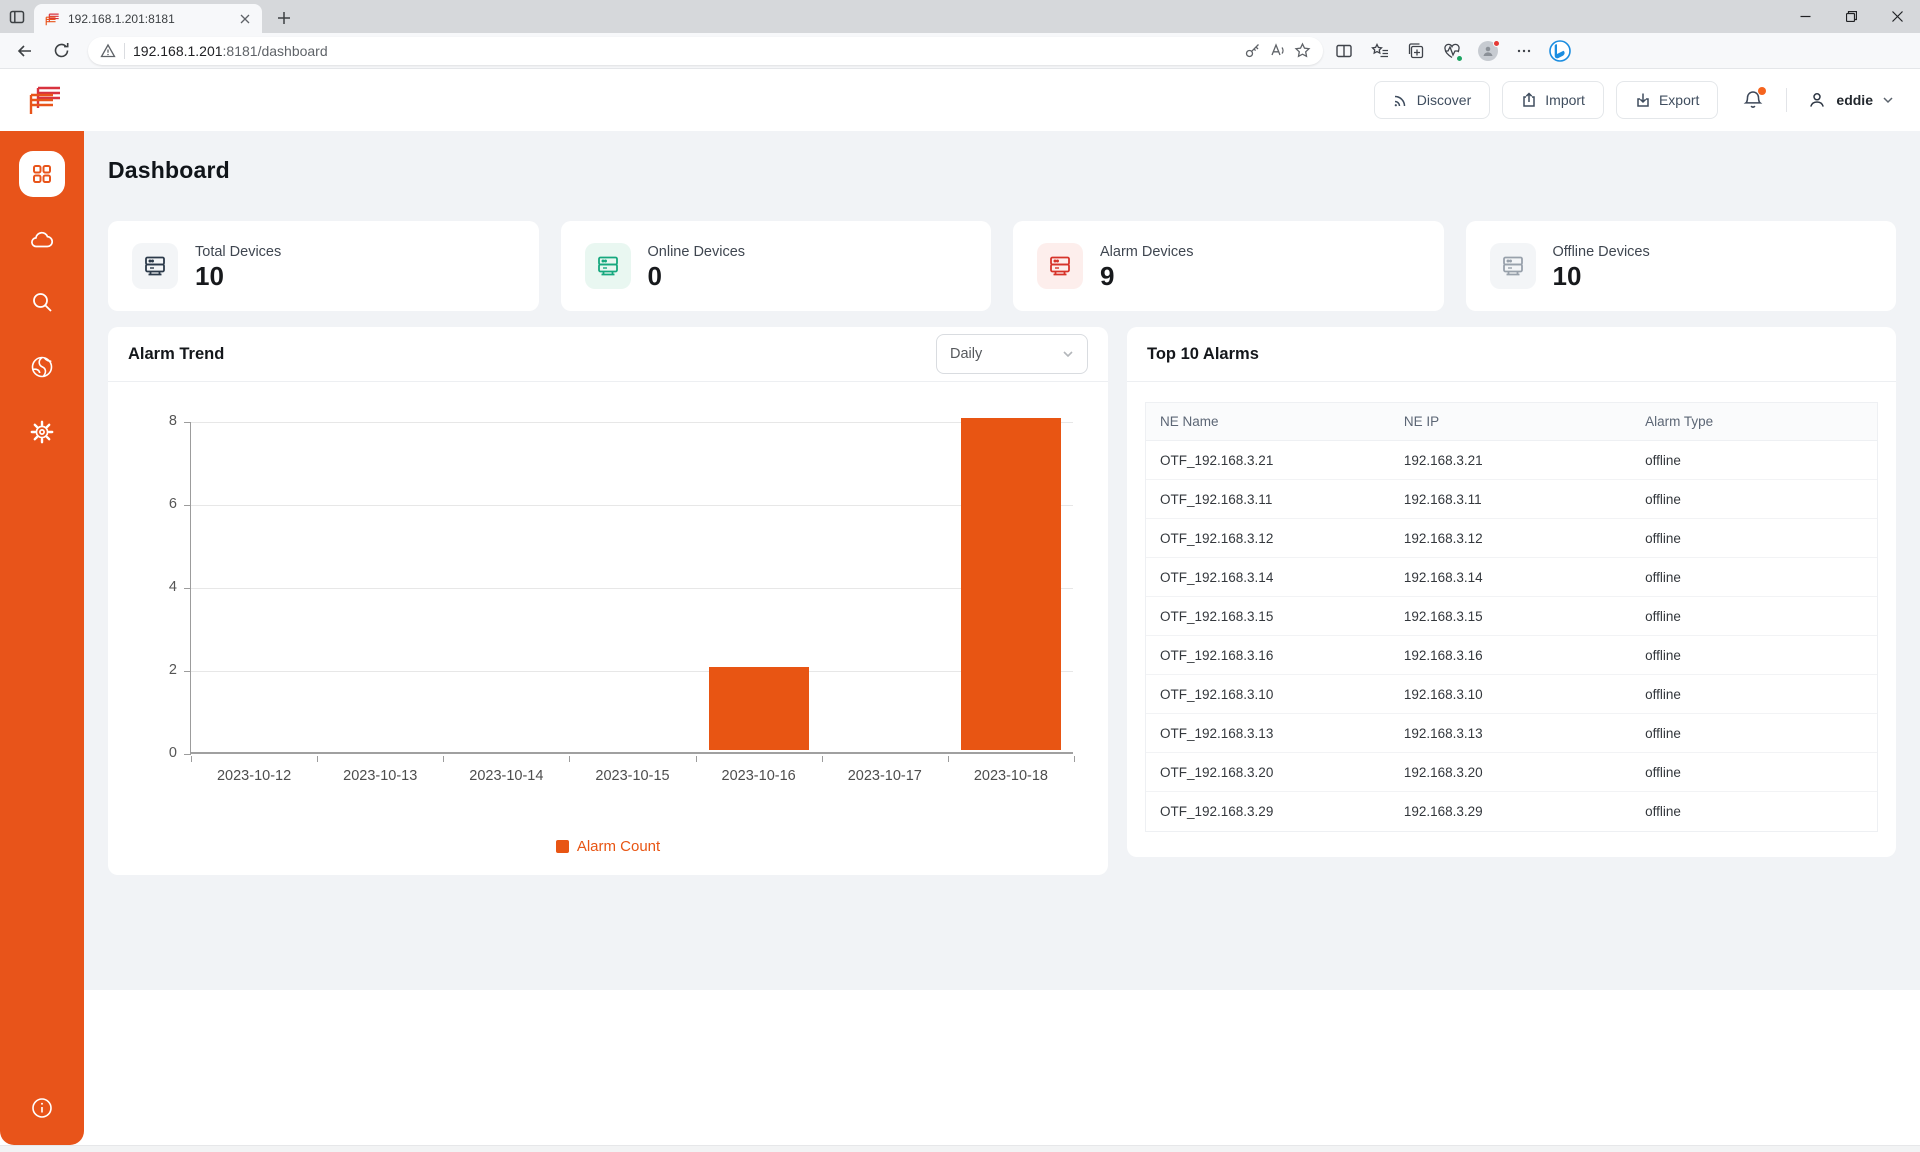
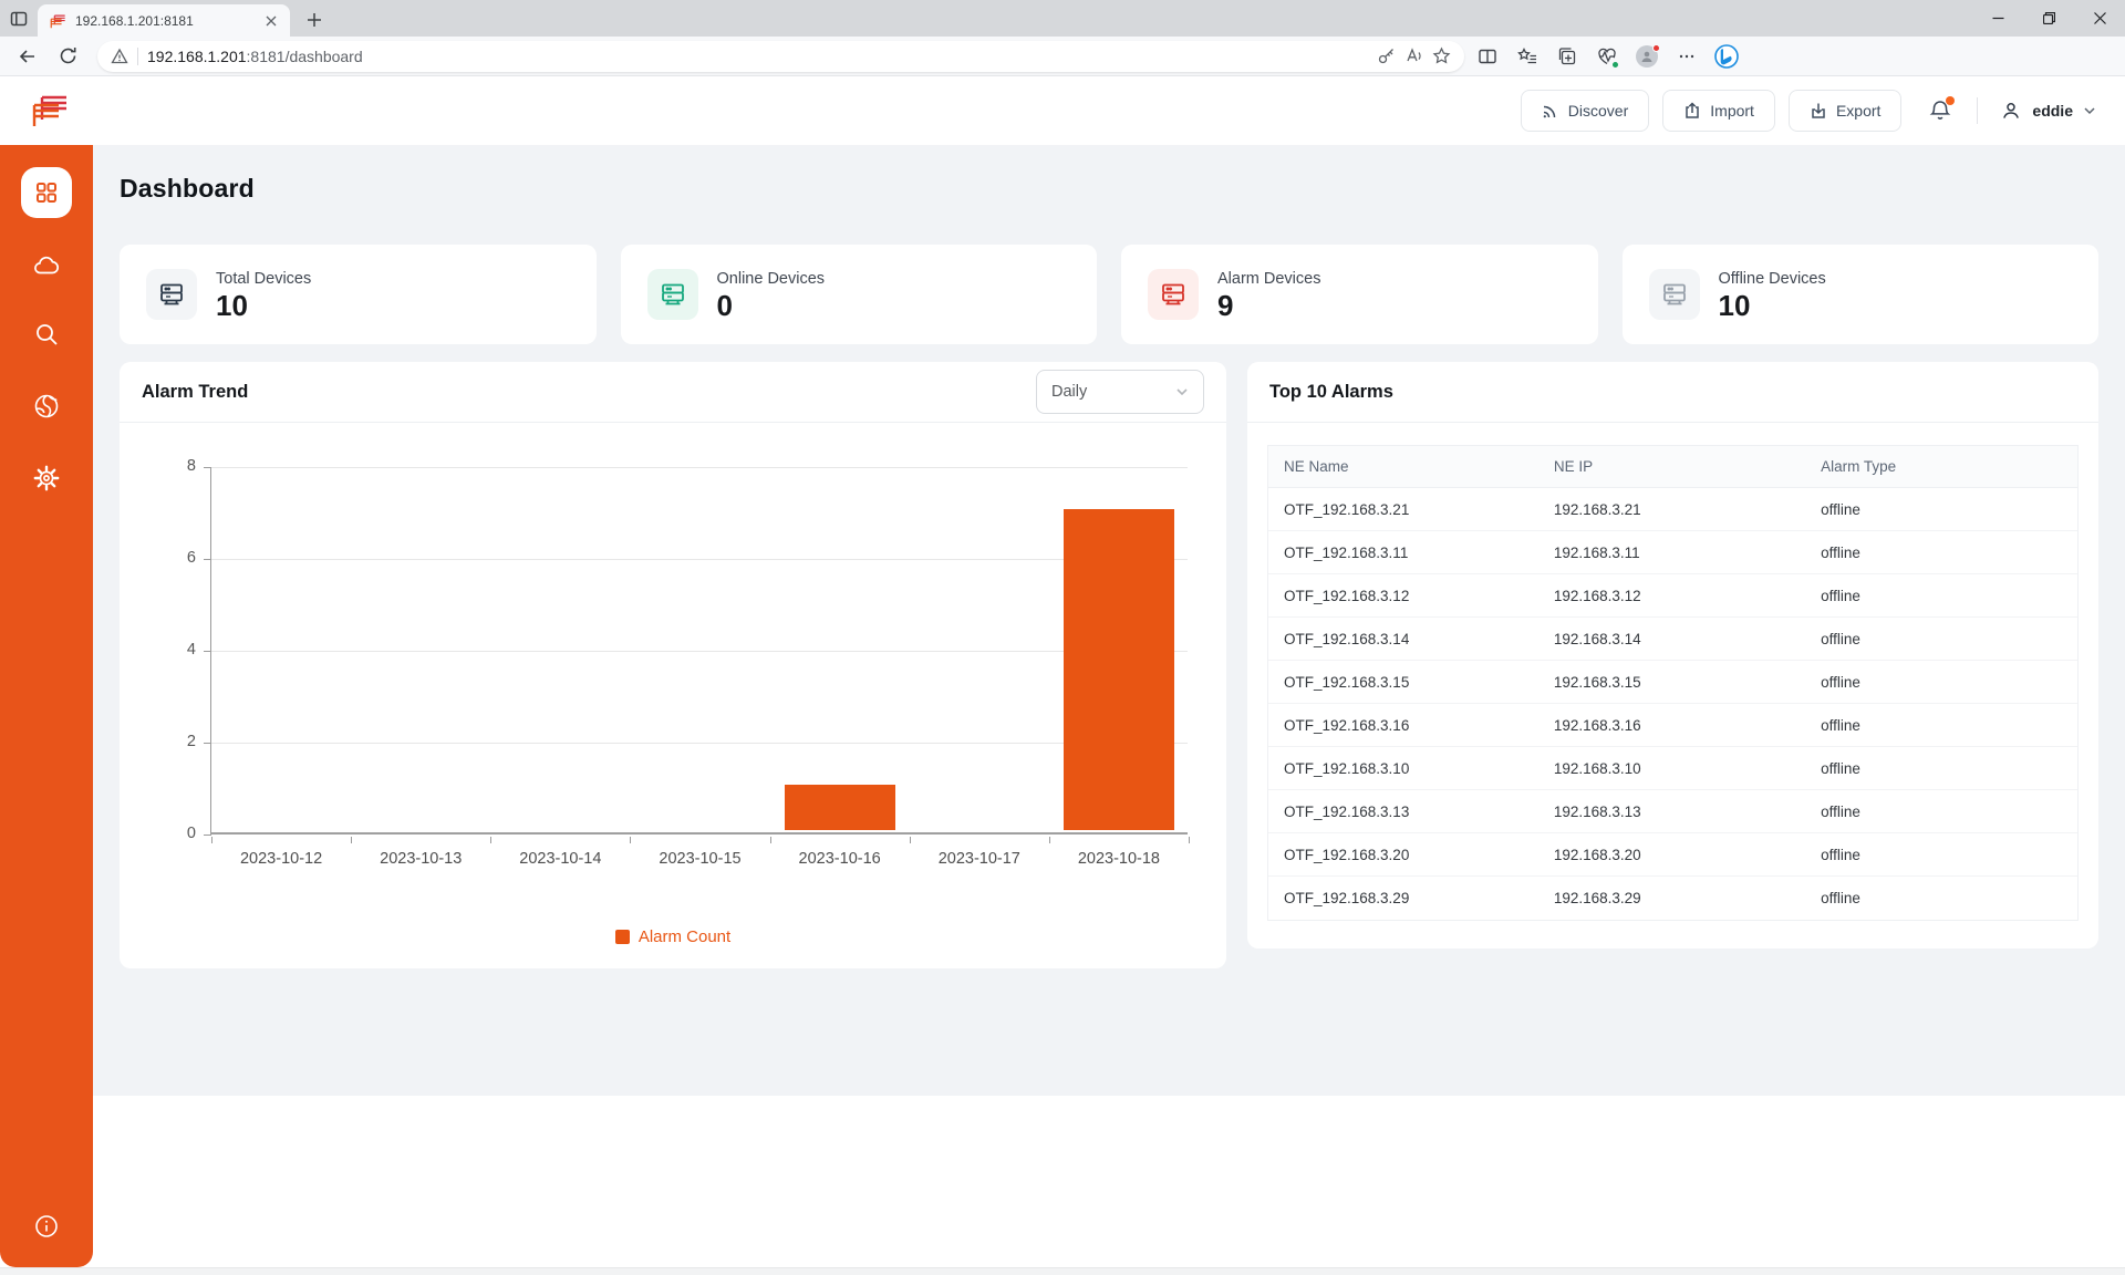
2023-10-16: 2 -> 1
2023-10-18: 8 -> 7
